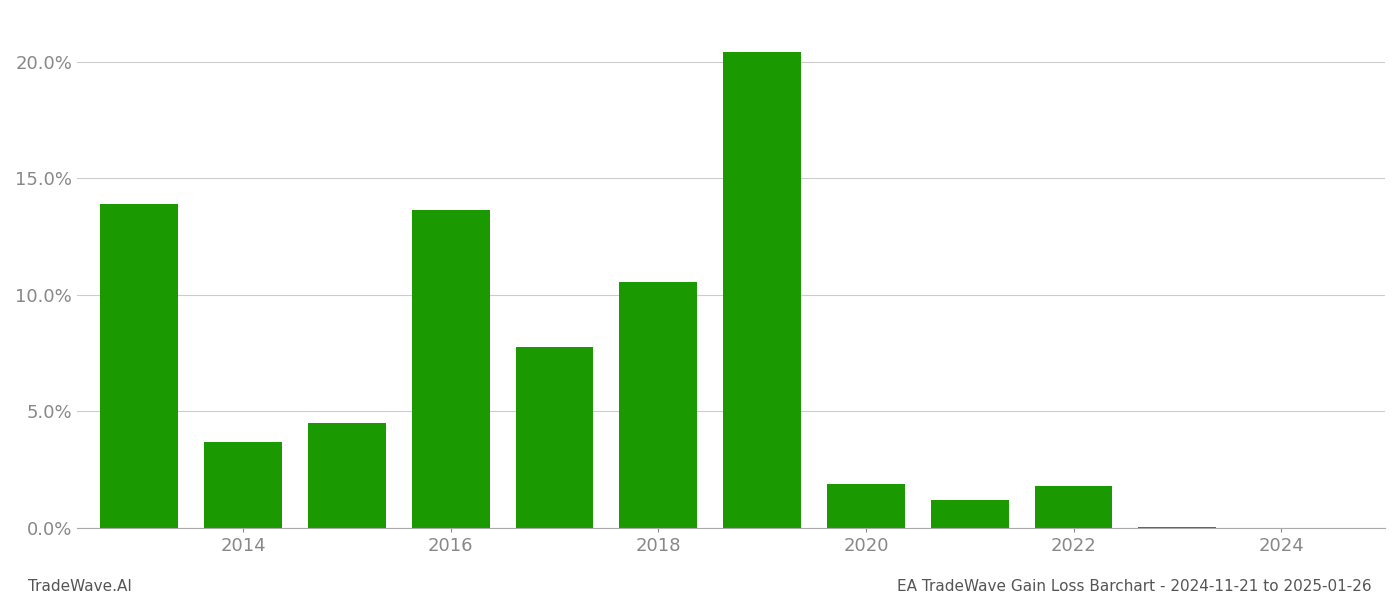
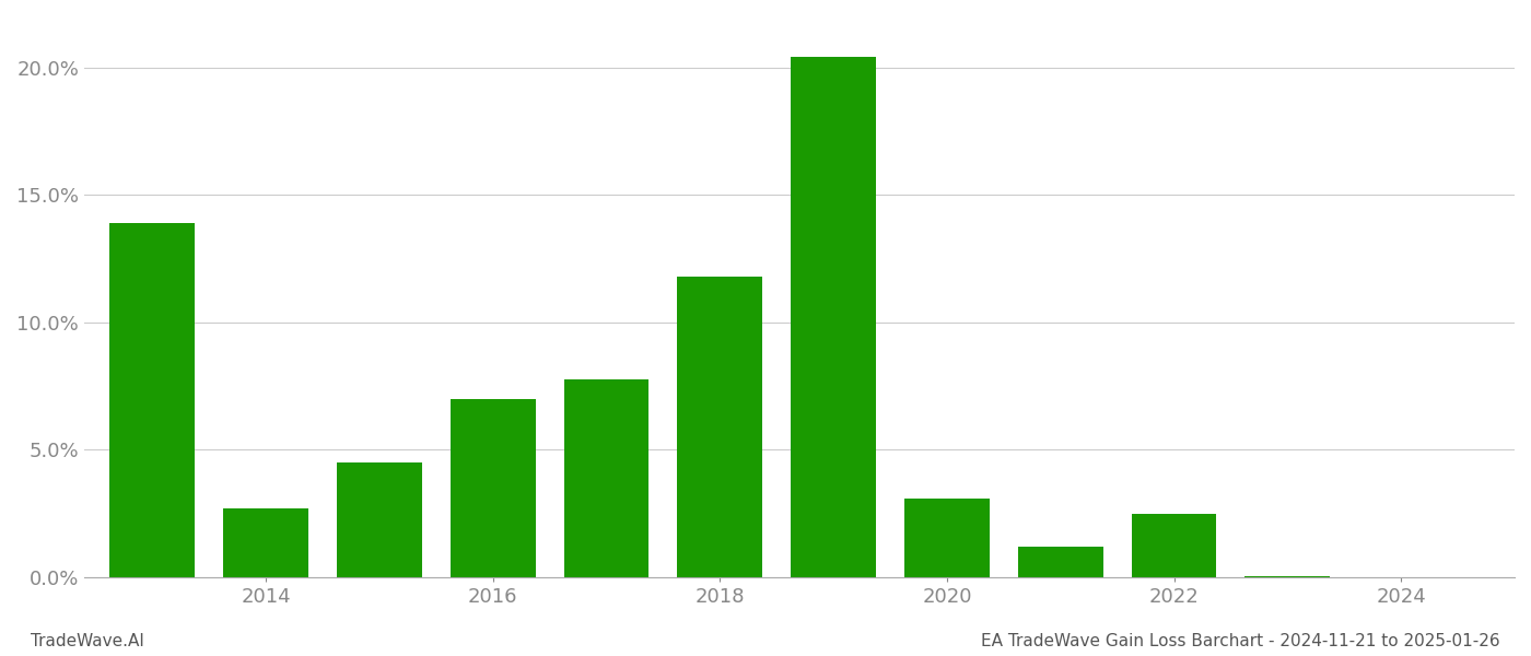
2014: 3.70% -> 2.70%
2016: 13.65% -> 7.00%
2018: 10.55% -> 11.80%
2020: 1.90% -> 3.10%
2022: 1.80% -> 2.50%
